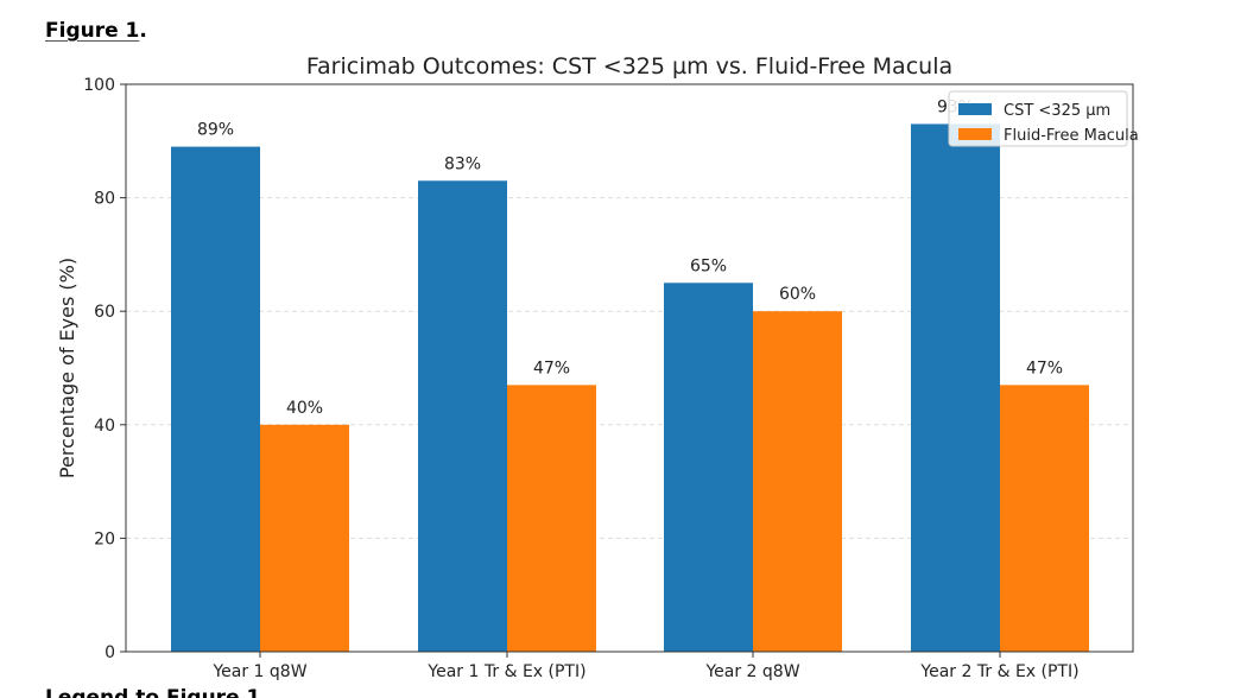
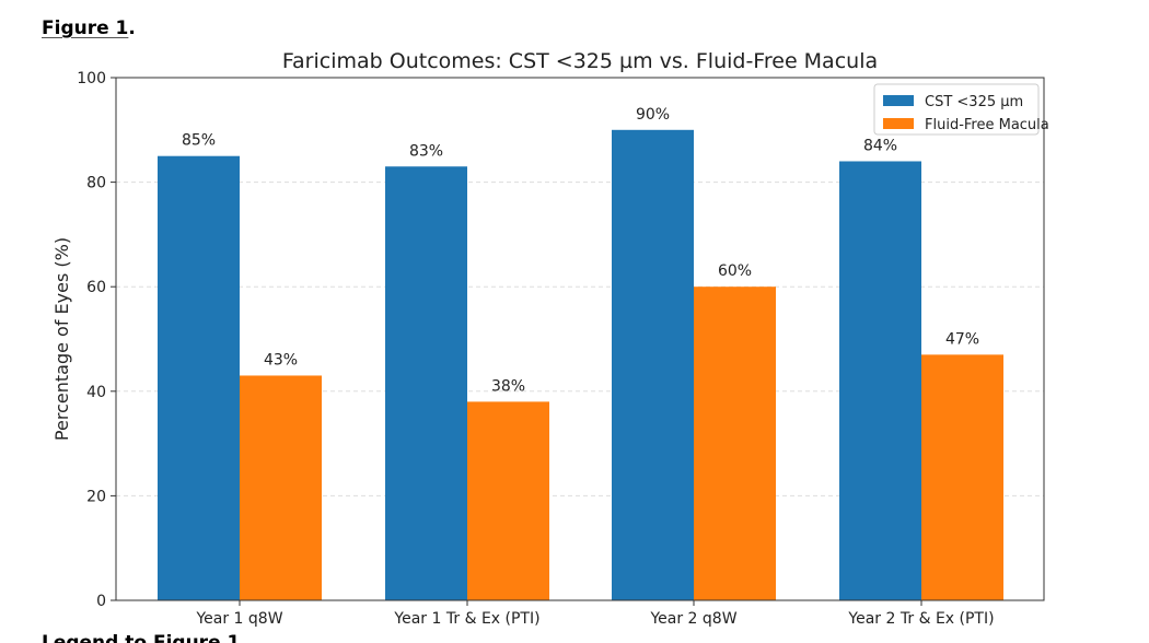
CST <325 µm/Year 1 q8W: 89% -> 85%
Fluid-Free Macula/Year 1 q8W: 40% -> 43%
Fluid-Free Macula/Year 1 Tr & Ex (PTI): 47% -> 38%
CST <325 µm/Year 2 q8W: 65% -> 90%
CST <325 µm/Year 2 Tr & Ex (PTI): 93% -> 84%
